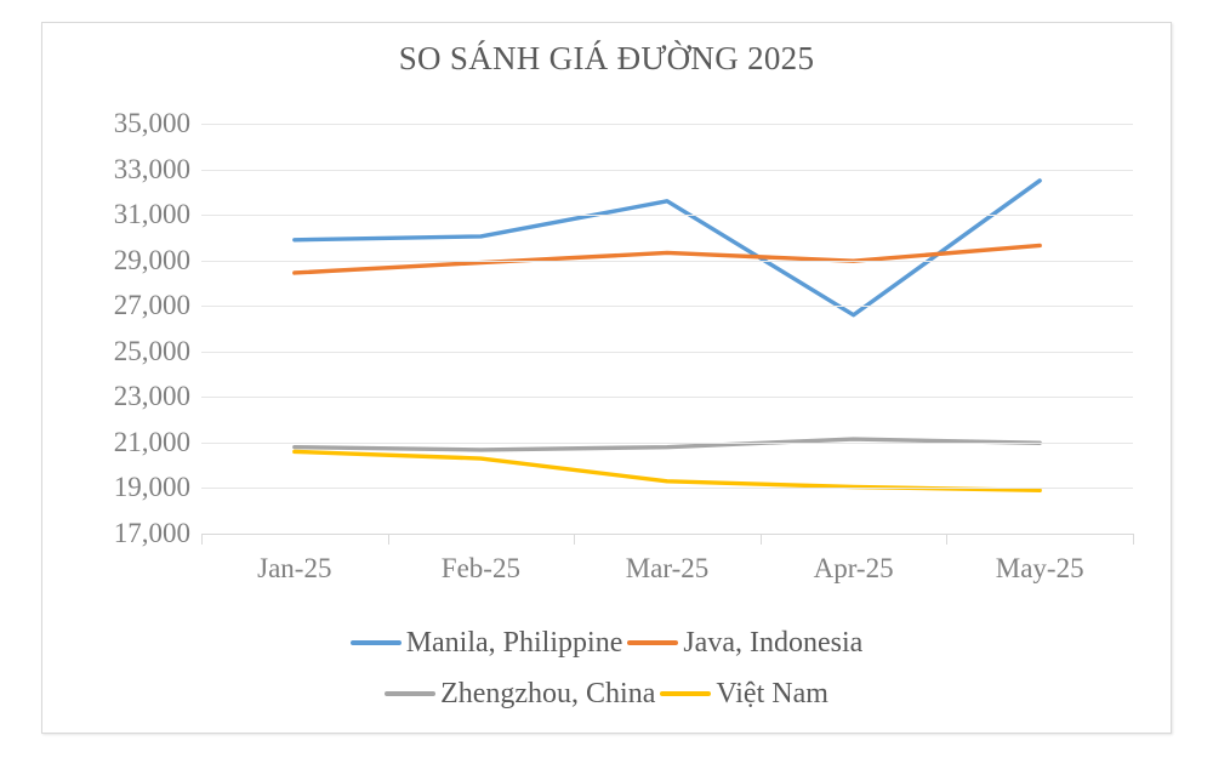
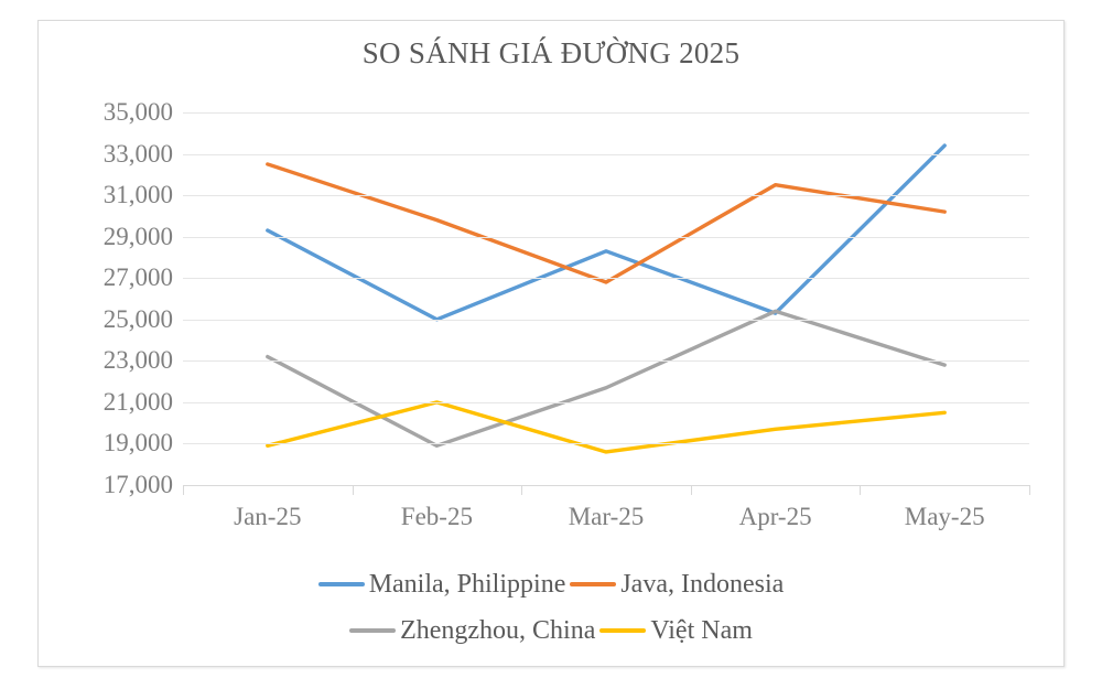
Manila, Philippine/Jan-25: 29900 -> 29300
Java, Indonesia/Jan-25: 28400 -> 32500
Zhengzhou, China/Jan-25: 20800 -> 23200
Việt Nam/Jan-25: 20600 -> 18900
Manila, Philippine/Feb-25: 30000 -> 25000
Java, Indonesia/Feb-25: 28900 -> 29800
Zhengzhou, China/Feb-25: 20700 -> 18900
Việt Nam/Feb-25: 20300 -> 21000
Manila, Philippine/Mar-25: 31600 -> 28300
Java, Indonesia/Mar-25: 29300 -> 26800
Zhengzhou, China/Mar-25: 20800 -> 21700
Việt Nam/Mar-25: 19300 -> 18600
Manila, Philippine/Apr-25: 26600 -> 25300
Java, Indonesia/Apr-25: 29000 -> 31500
Zhengzhou, China/Apr-25: 21200 -> 25400
Việt Nam/Apr-25: 19000 -> 19700
Manila, Philippine/May-25: 32500 -> 33400
Java, Indonesia/May-25: 29600 -> 30200
Zhengzhou, China/May-25: 21000 -> 22800
Việt Nam/May-25: 18900 -> 20500
